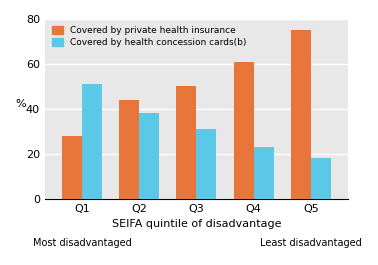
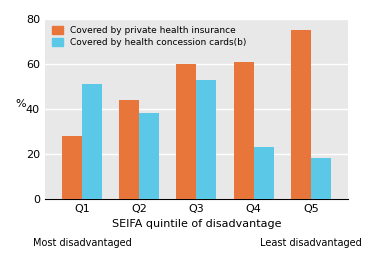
Covered by private health insurance/Q3: 50 -> 60
Covered by health concession cards(b)/Q3: 31 -> 53
